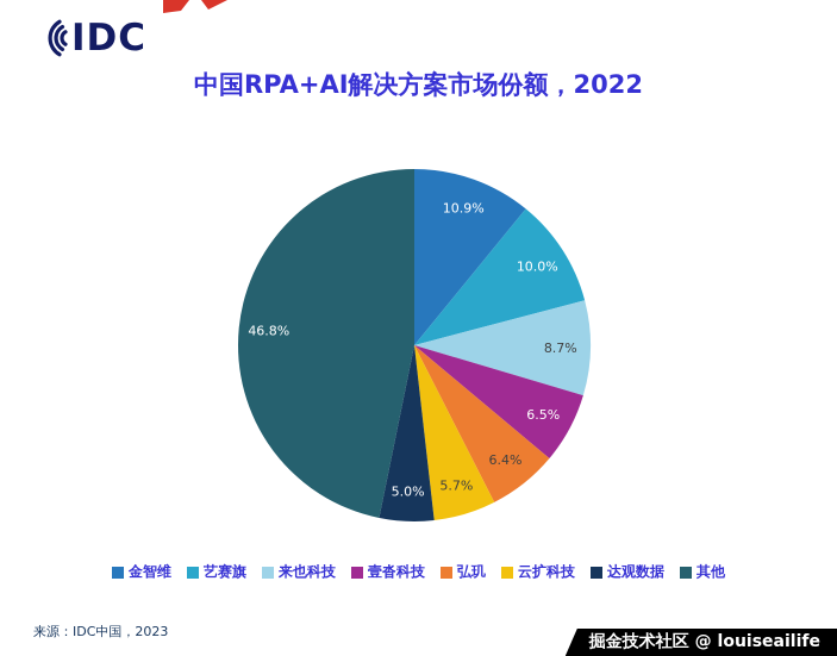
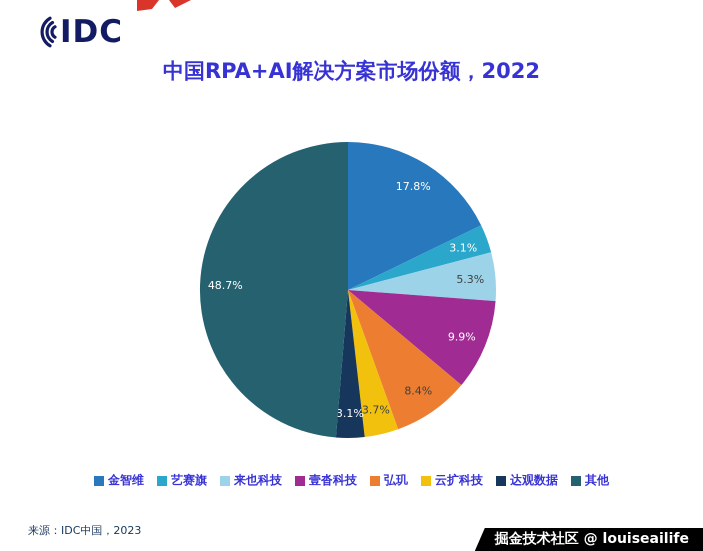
金智维: 10.9% -> 17.8%
艺赛旗: 10.0% -> 3.1%
来也科技: 8.7% -> 5.3%
壹沓科技: 6.5% -> 9.9%
弘玑: 6.4% -> 8.4%
云扩科技: 5.7% -> 3.7%
达观数据: 5.0% -> 3.1%
其他: 46.8% -> 48.7%
